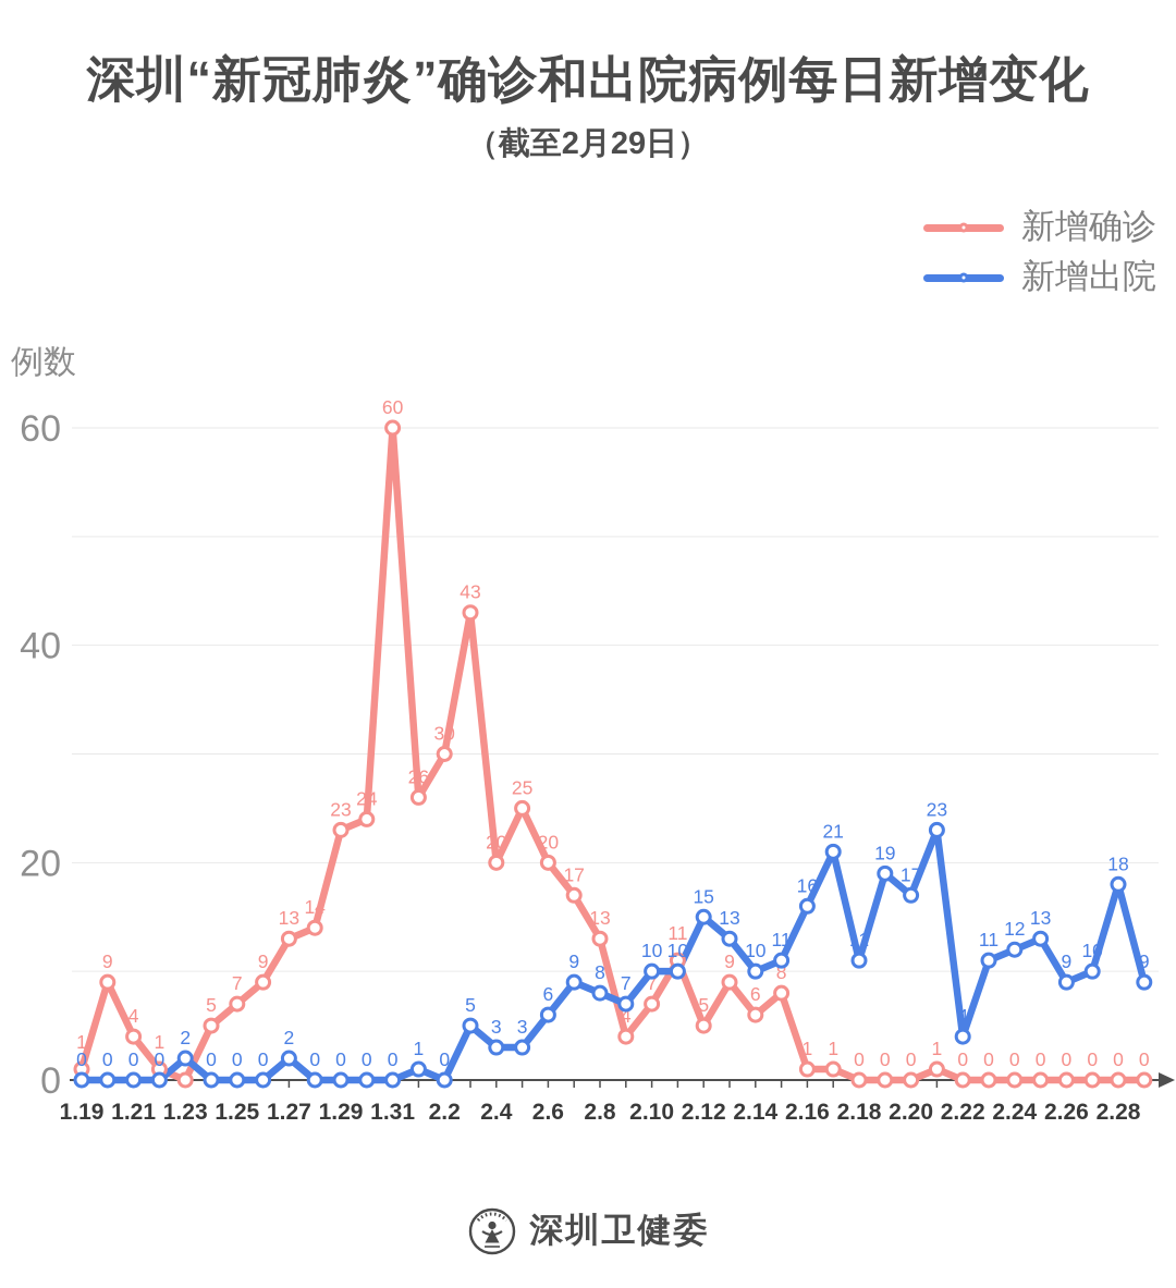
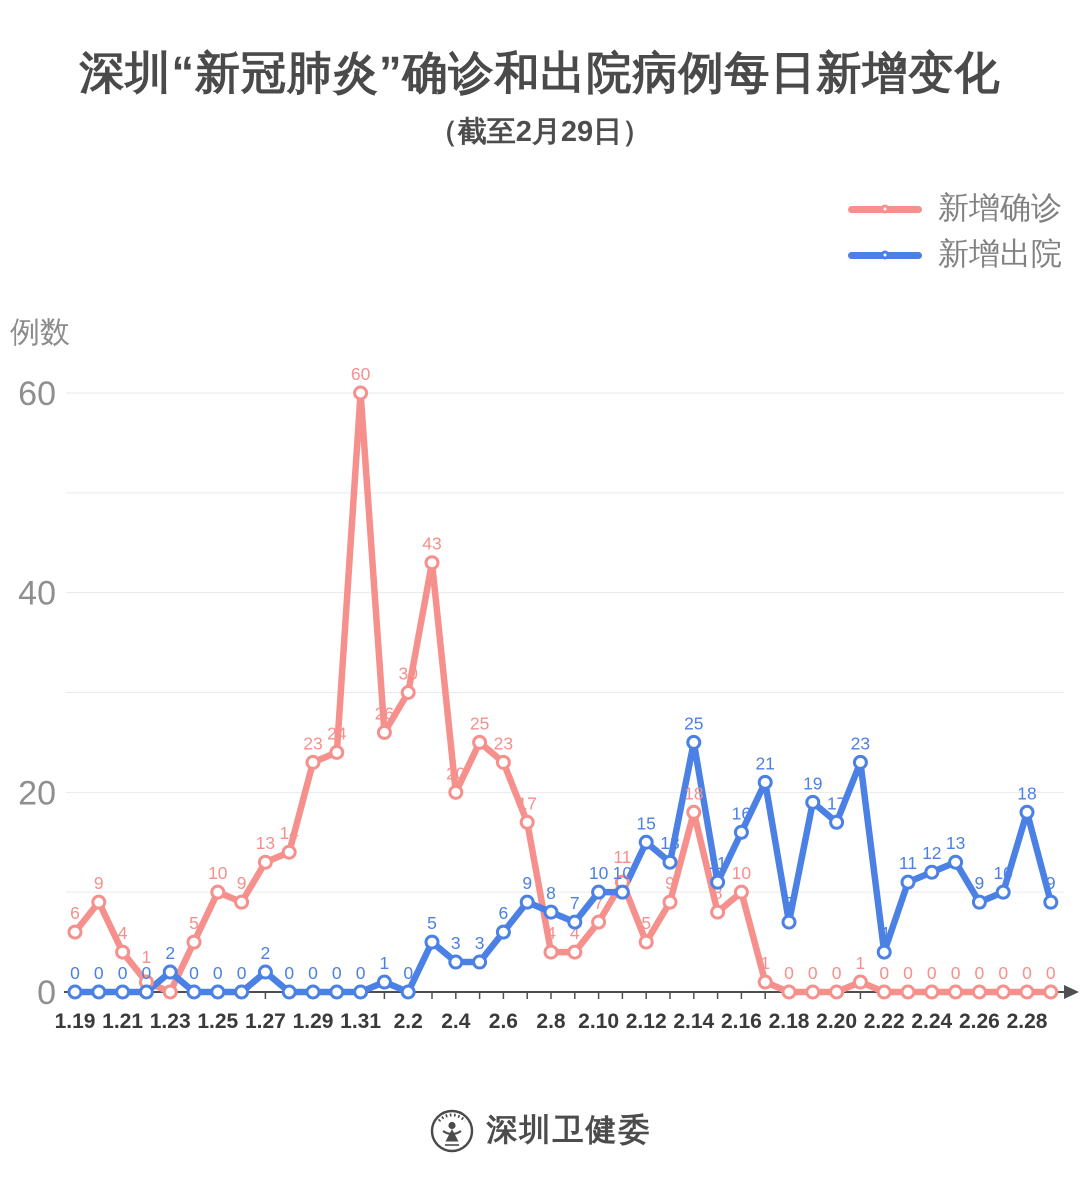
新增确诊/1.19: 1 -> 6
新增确诊/1.25: 7 -> 10
新增确诊/2.6: 20 -> 23
新增确诊/2.8: 13 -> 4
新增确诊/2.14: 6 -> 18
新增出院/2.14: 10 -> 25
新增确诊/2.16: 1 -> 10
新增出院/2.18: 11 -> 7
